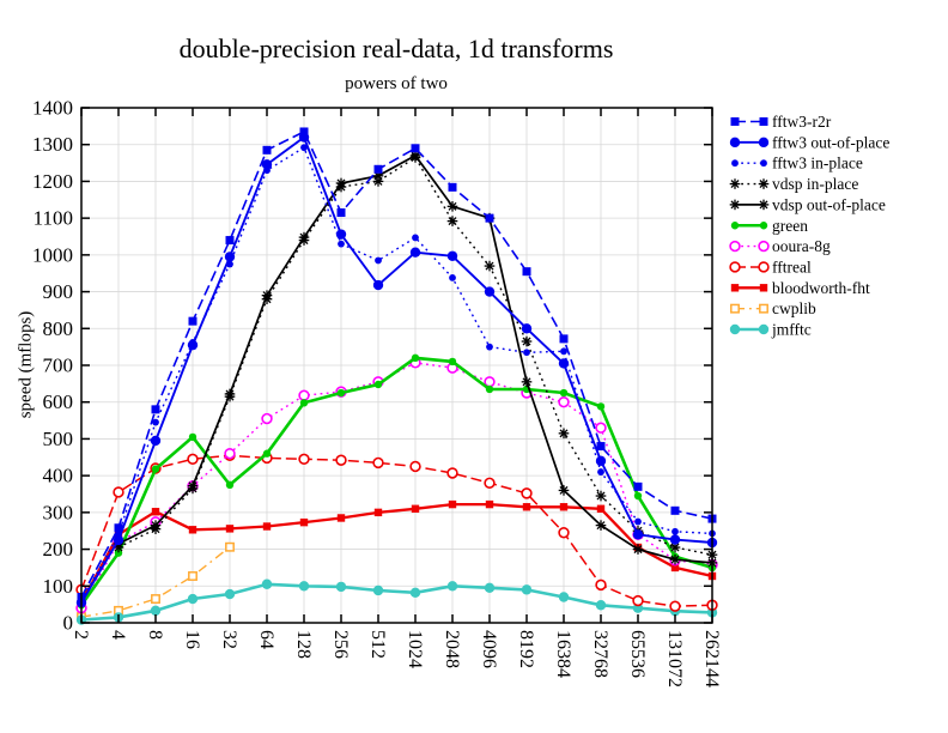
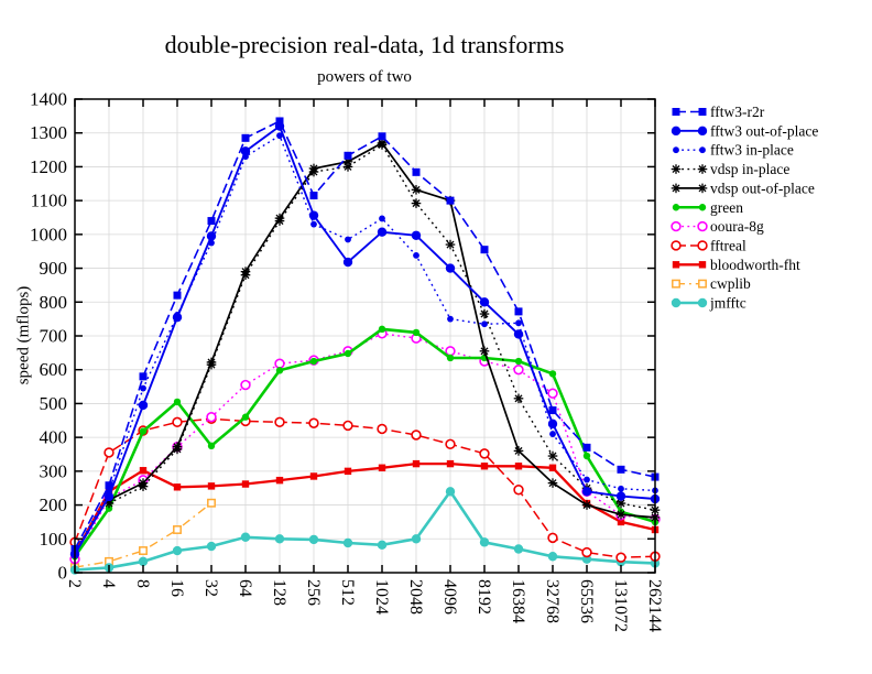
jmfftc/4096: 100 -> 240
